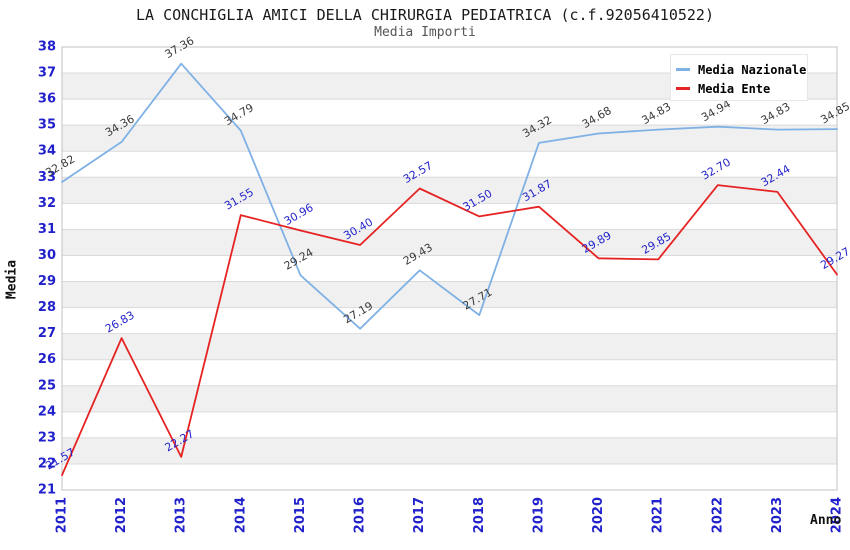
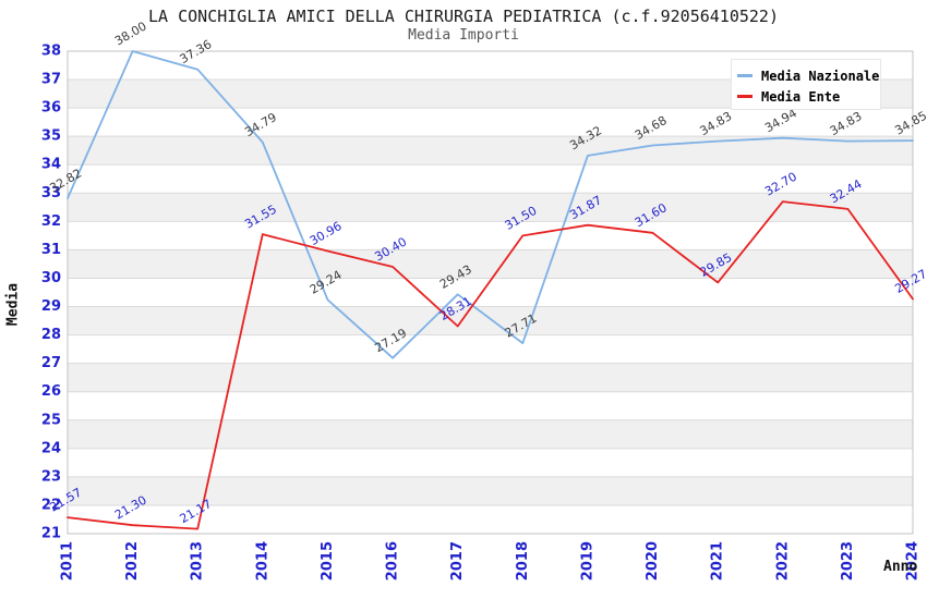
Media Nazionale/2012: 34.36 -> 38.00
Media Ente/2012: 26.83 -> 21.30
Media Ente/2013: 22.27 -> 21.17
Media Ente/2017: 32.57 -> 28.31
Media Ente/2020: 29.89 -> 31.60
